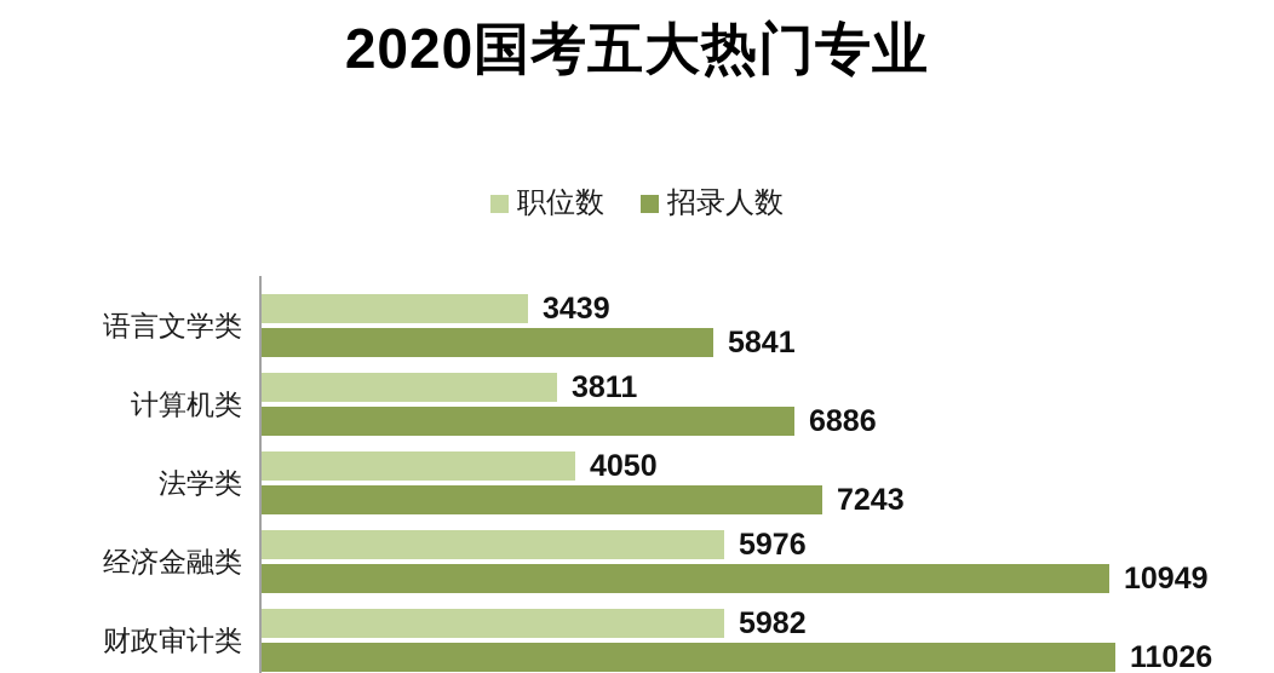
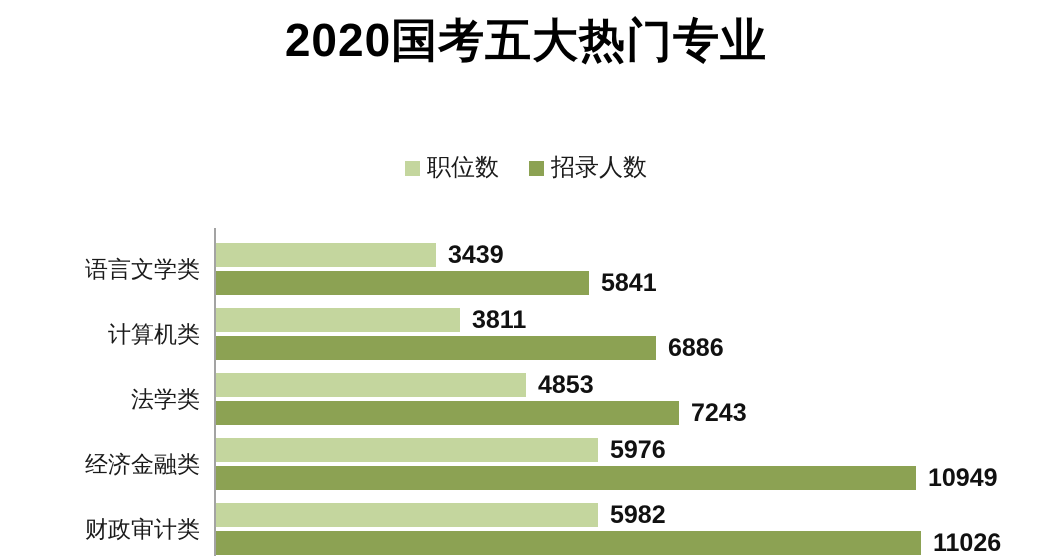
职位数/法学类: 4050 -> 4853
